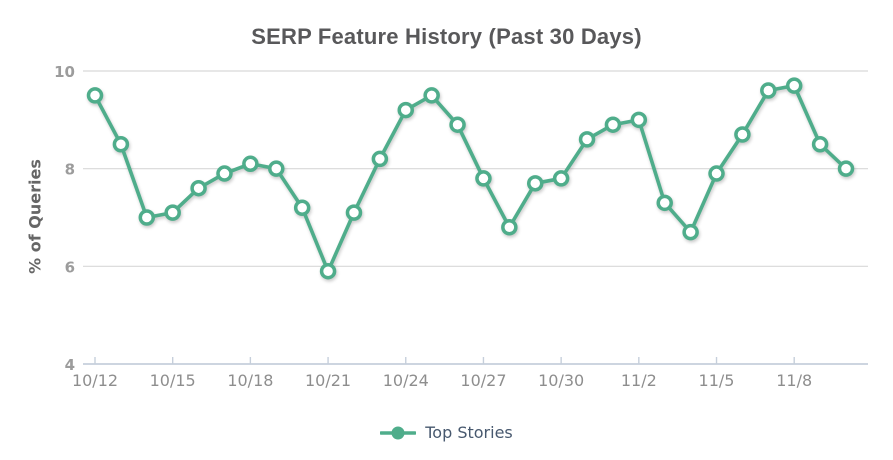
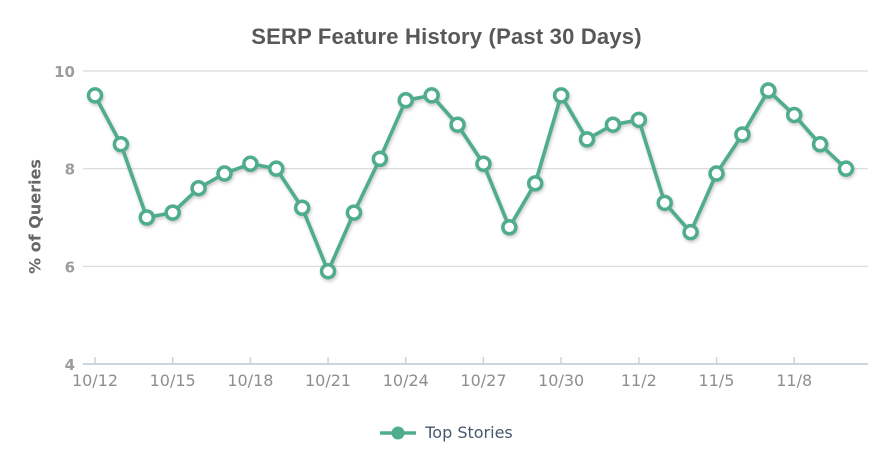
10/24: 9.2 -> 9.4
10/27: 7.8 -> 8.1
10/30: 7.8 -> 9.5
11/8: 9.7 -> 9.1
